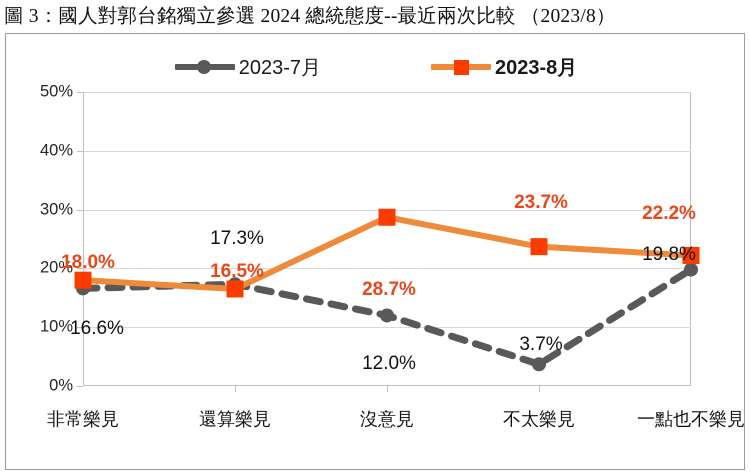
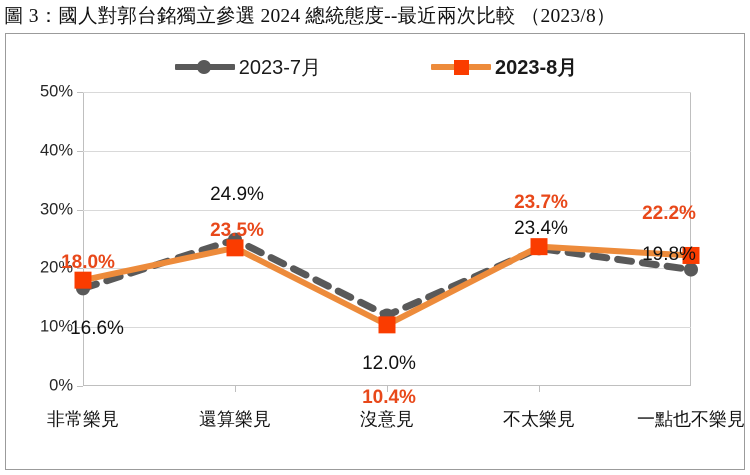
2023-7月/還算樂見: 17.3% -> 24.9%
2023-8月/還算樂見: 16.5% -> 23.5%
2023-8月/沒意見: 28.7% -> 10.4%
2023-7月/不太樂見: 3.7% -> 23.4%
